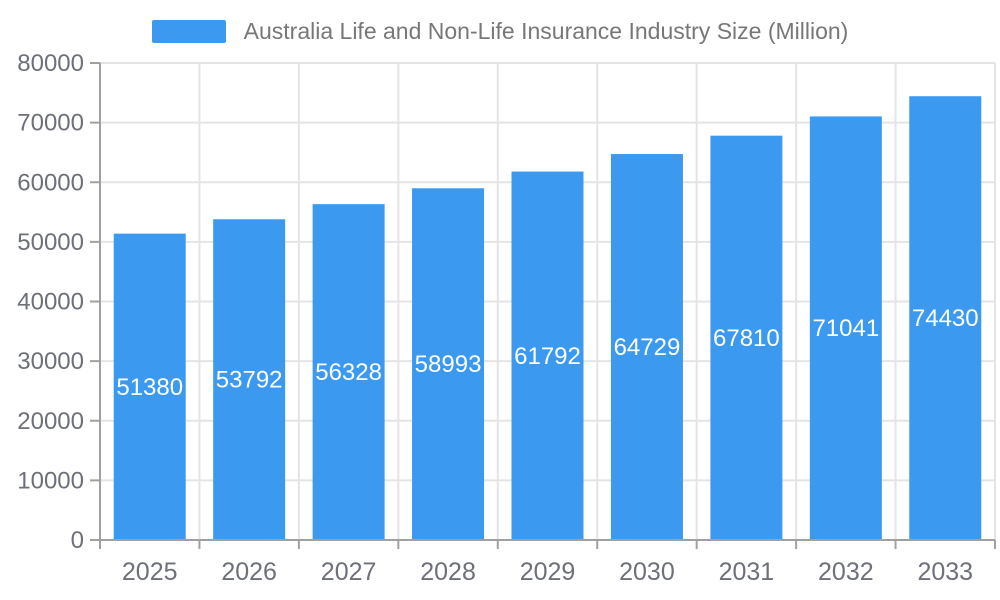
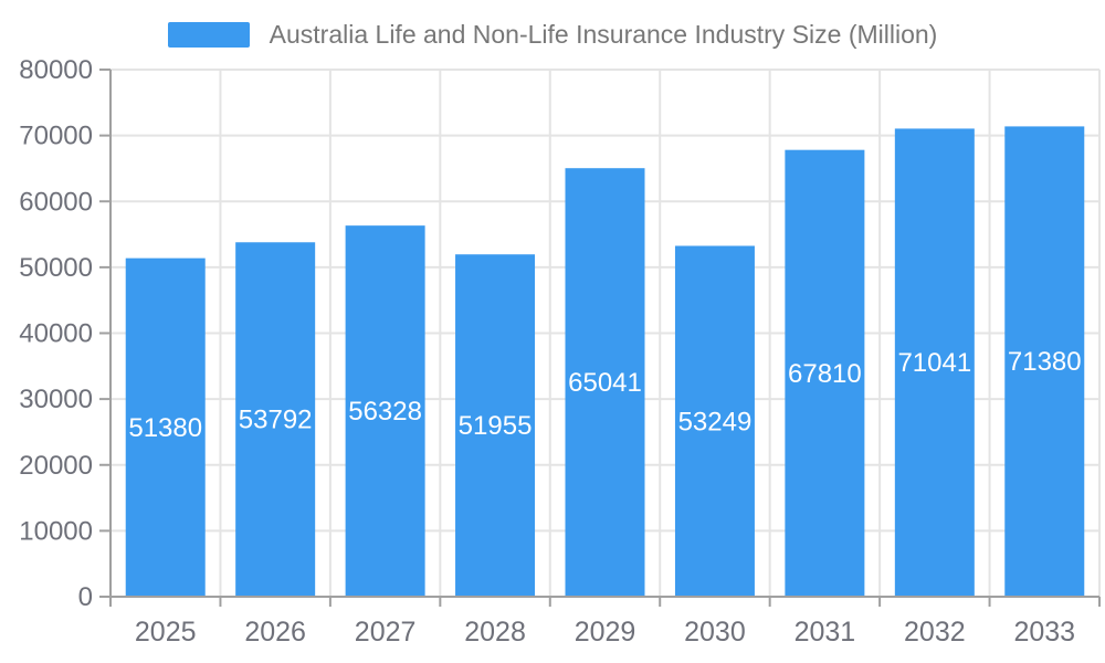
2028: 58993 -> 51955
2029: 61792 -> 65041
2030: 64729 -> 53249
2033: 74430 -> 71380
